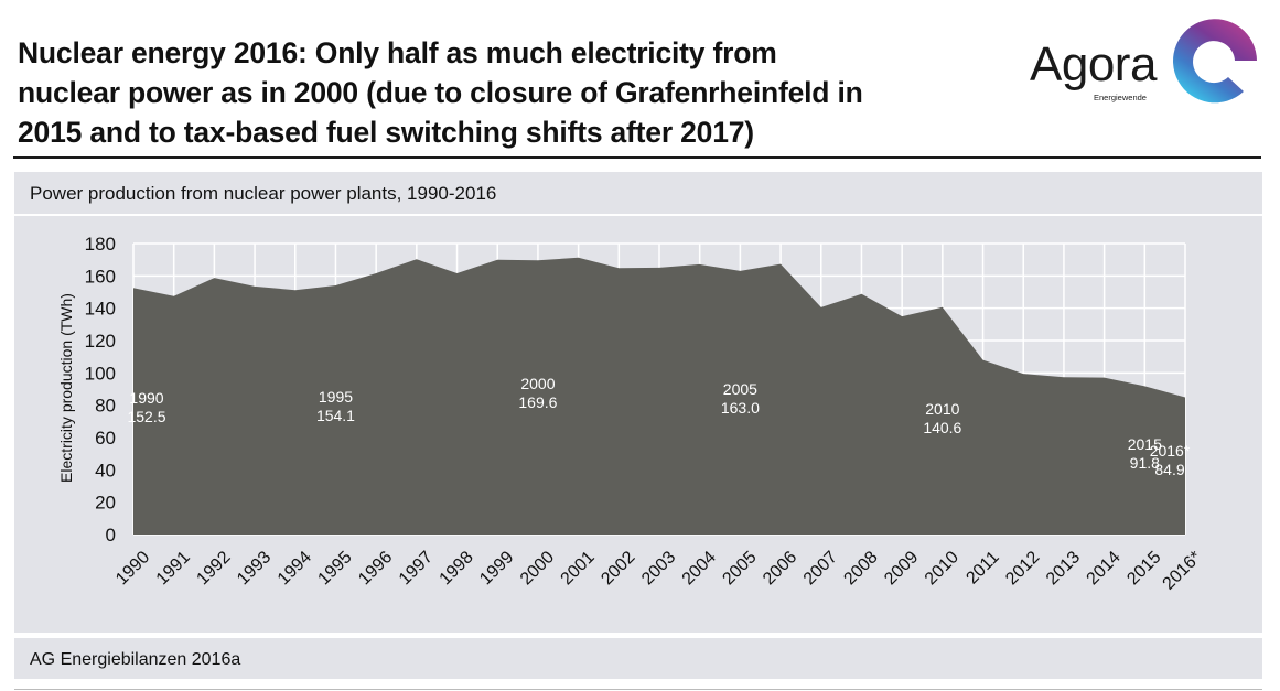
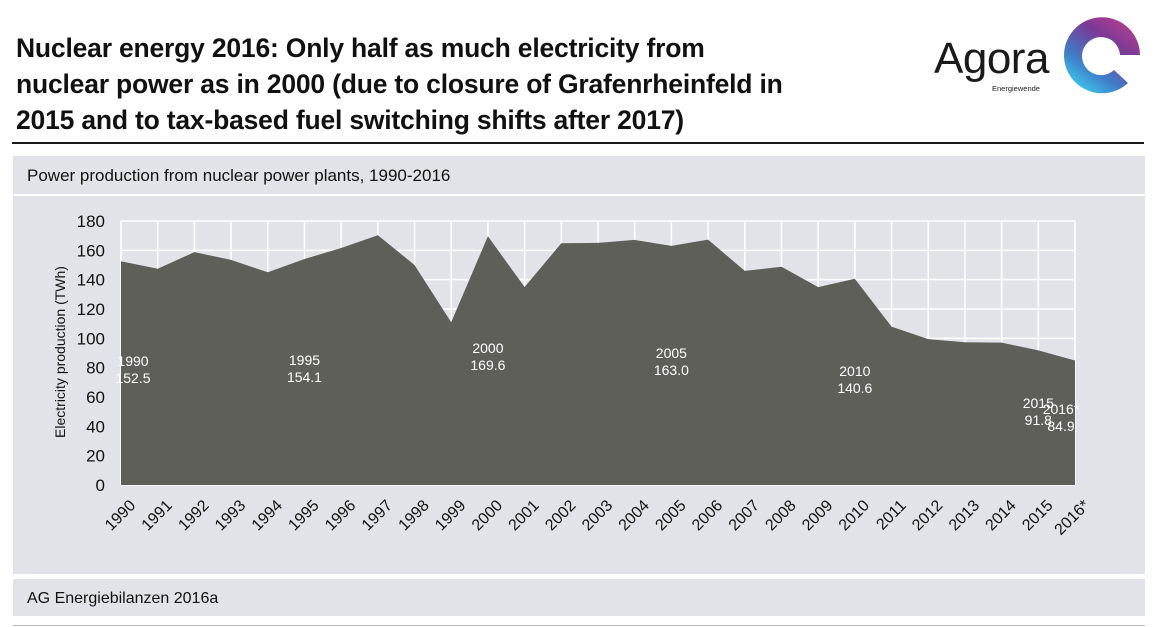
1994: 151 -> 145
1998: 162 -> 150
1999: 170 -> 111
2001: 171 -> 135
2007: 140 -> 146
